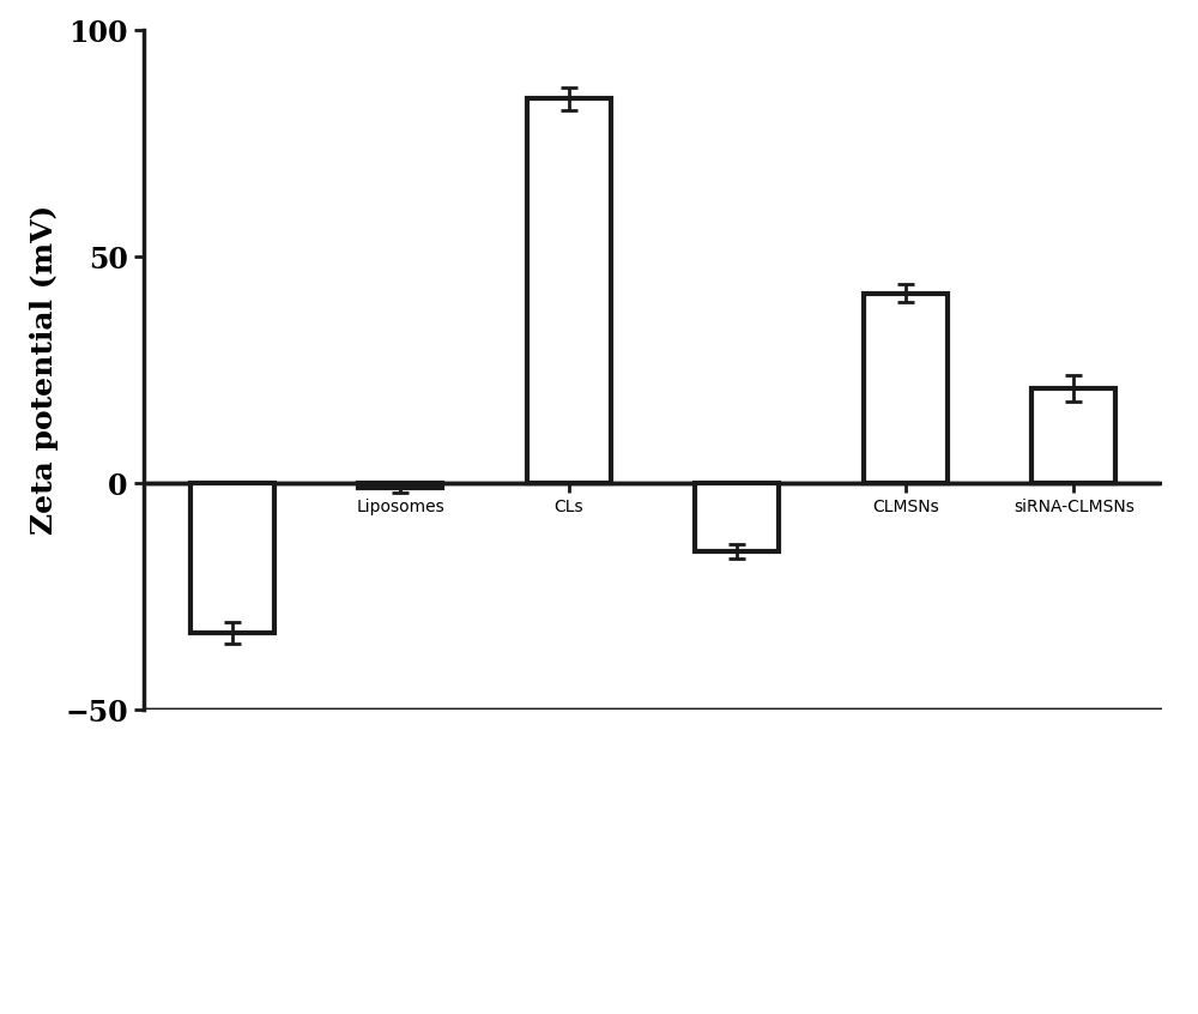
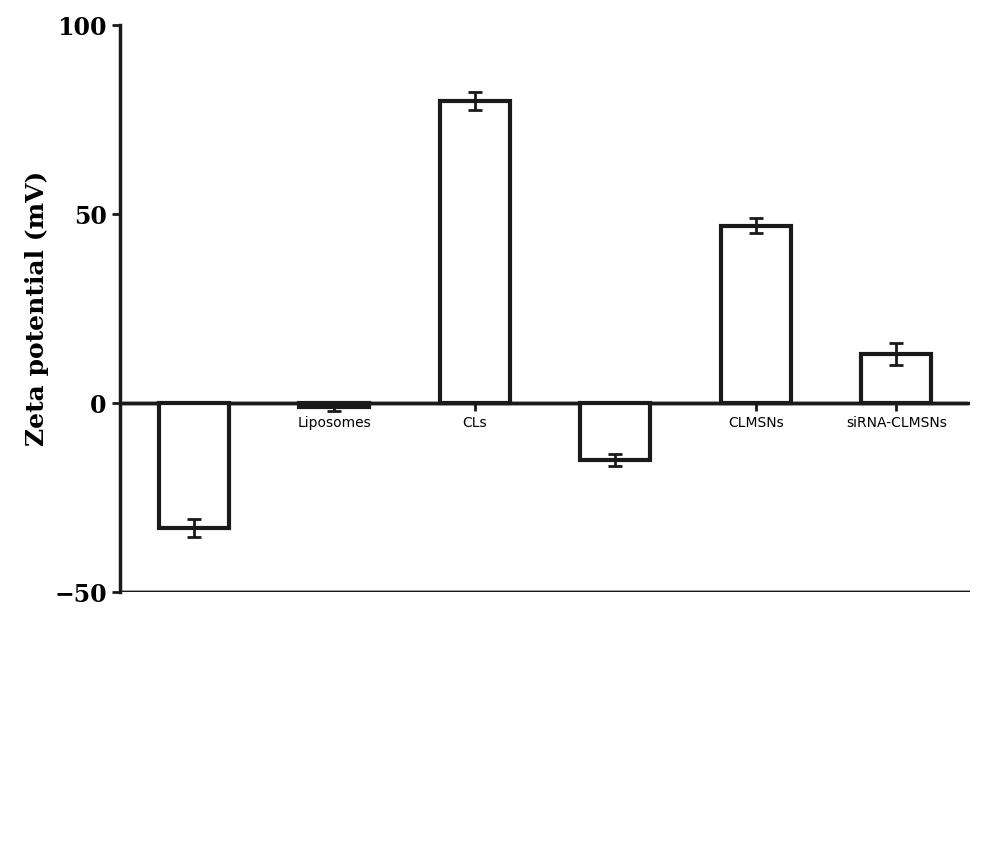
CLs: 85 -> 80
CLMSNs: 42 -> 47
siRNA-CLMSNs: 21 -> 13
